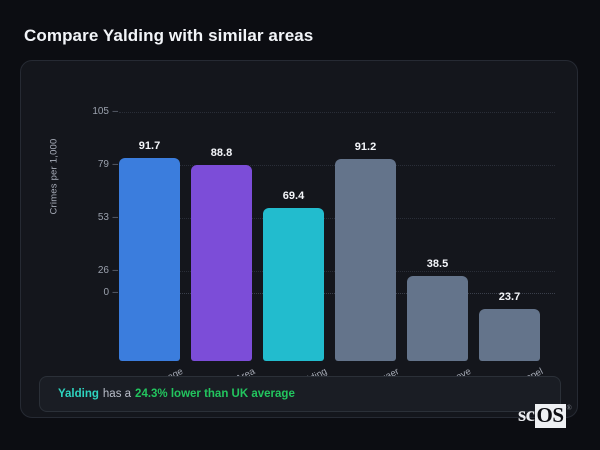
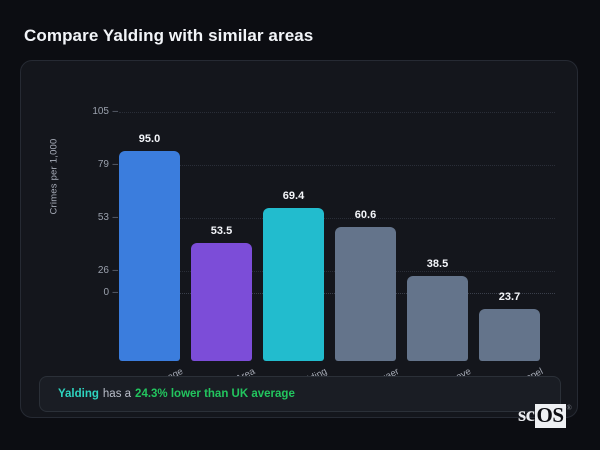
UK Average: 91.7 -> 95.0
Local Area: 88.8 -> 53.5
Gelligaer: 91.2 -> 60.6
